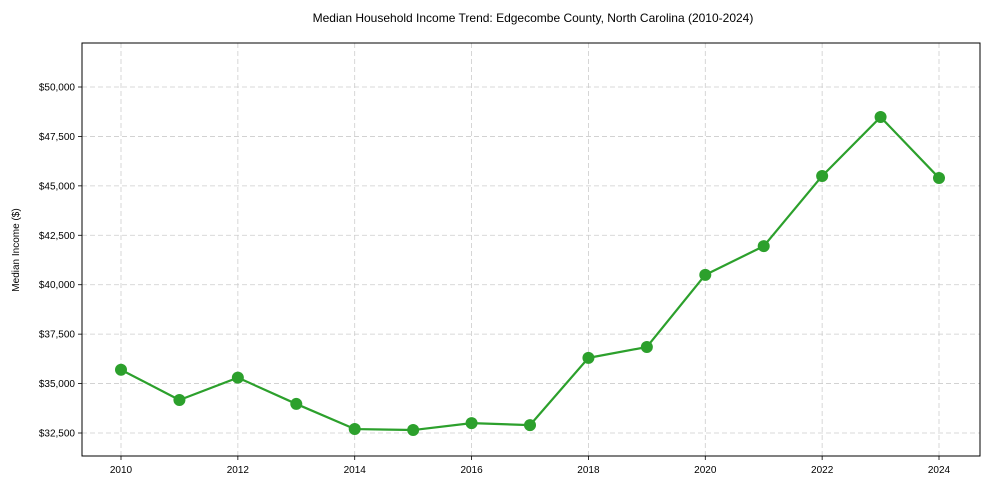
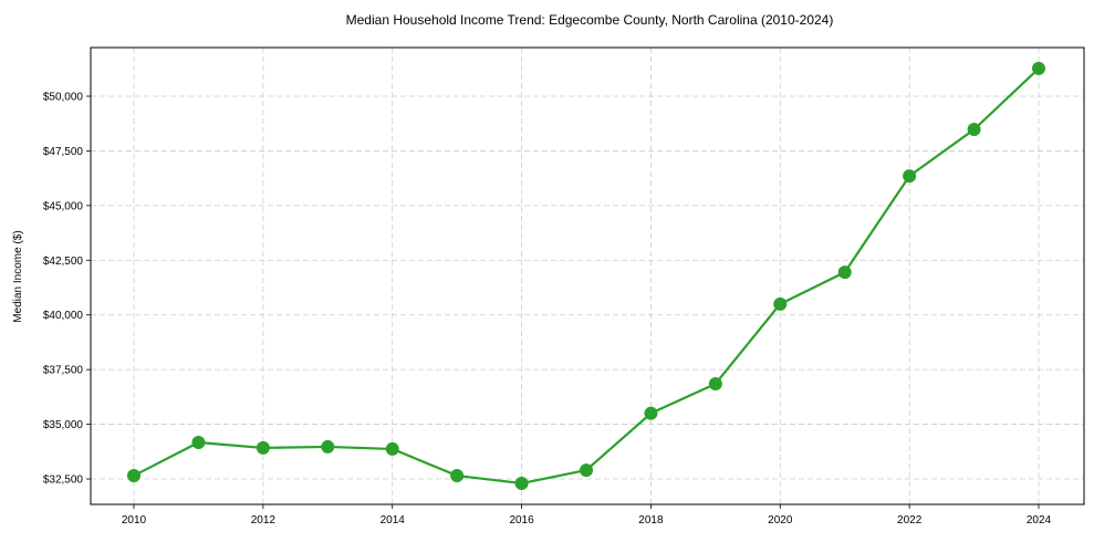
2010: $35700 -> $32600
2012: $35300 -> $33900
2014: $32700 -> $33900
2016: $33000 -> $32300
2018: $36300 -> $35500
2022: $45500 -> $46400
2024: $45400 -> $51300
